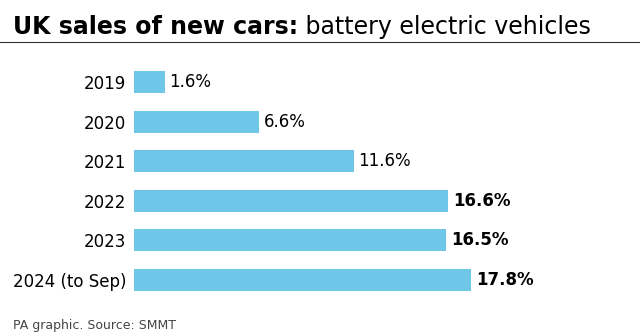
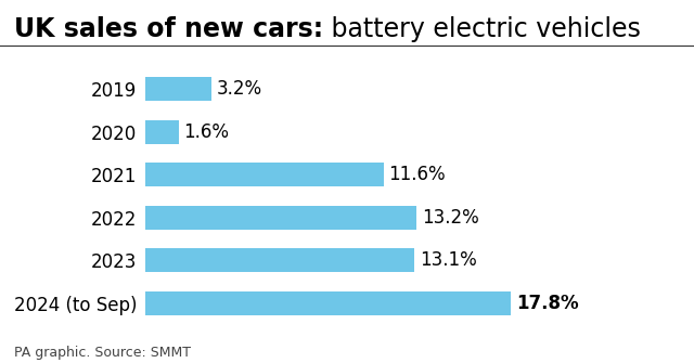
2019: 1.6% -> 3.2%
2020: 6.6% -> 1.6%
2022: 16.6% -> 13.2%
2023: 16.5% -> 13.1%
